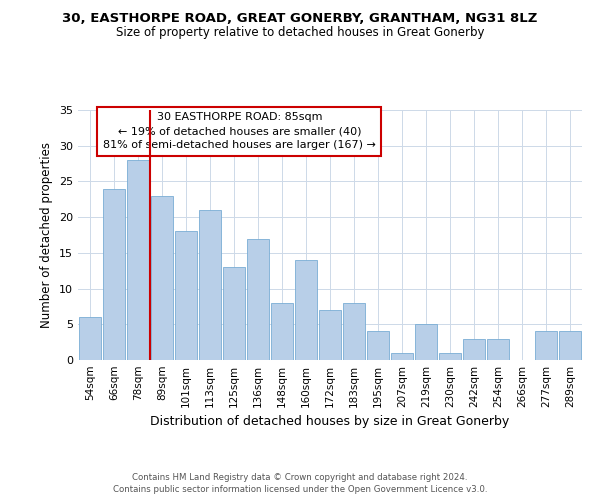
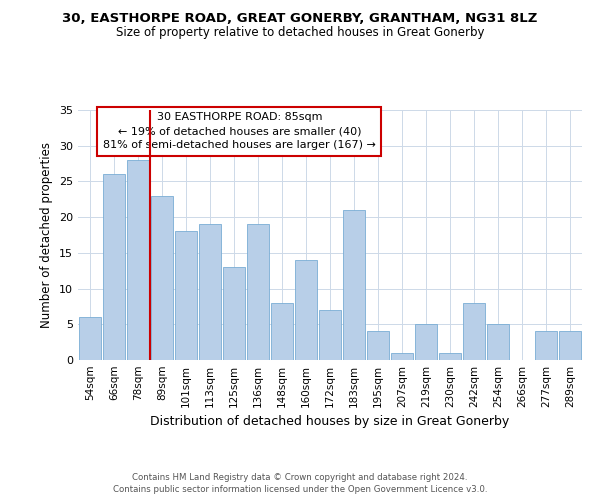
66sqm: 24 -> 26
113sqm: 21 -> 19
136sqm: 17 -> 19
183sqm: 8 -> 21
242sqm: 3 -> 8
254sqm: 3 -> 5
